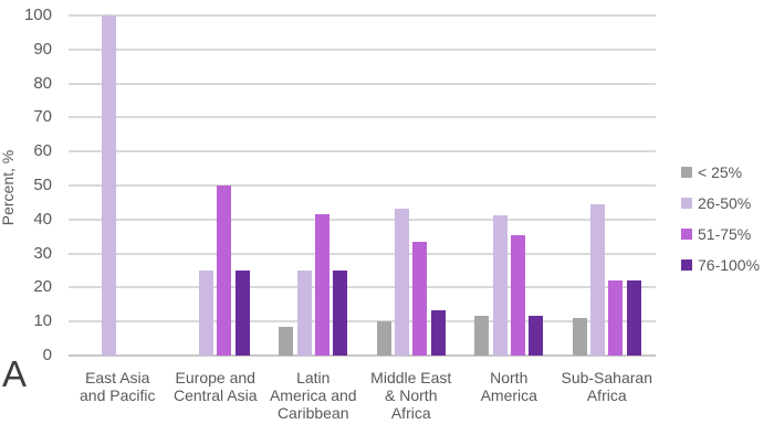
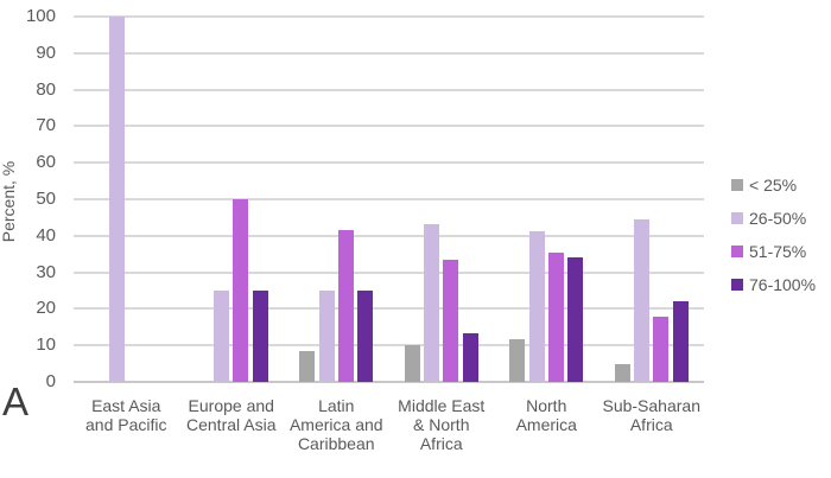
76-100%/North America: 12 -> 34
< 25%/Sub-Saharan Africa: 11 -> 5
51-75%/Sub-Saharan Africa: 22 -> 18
